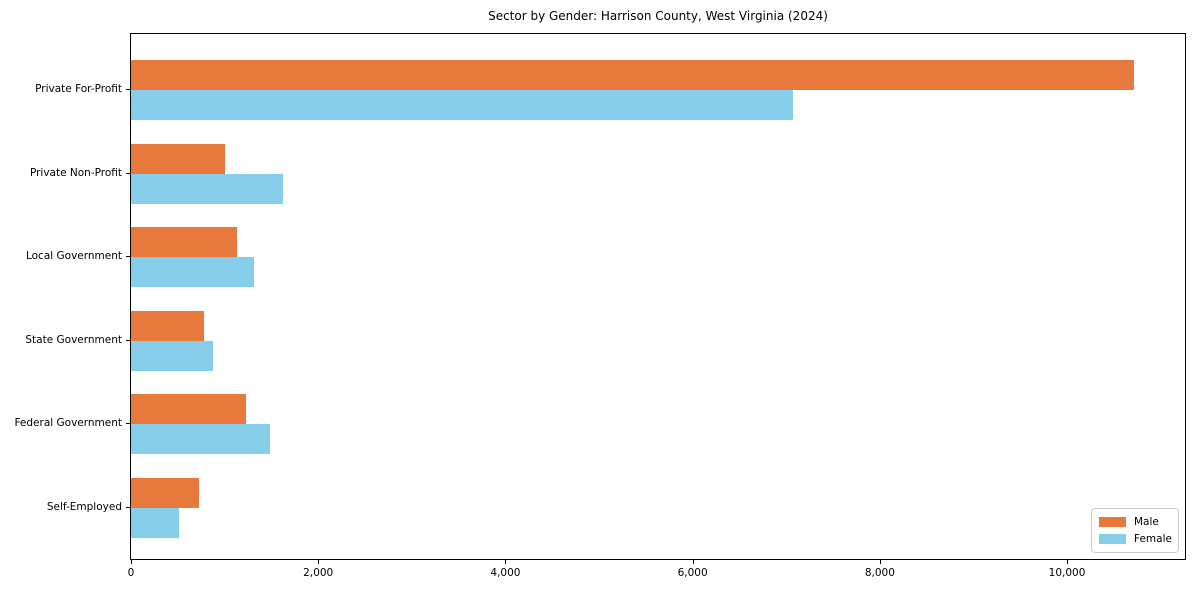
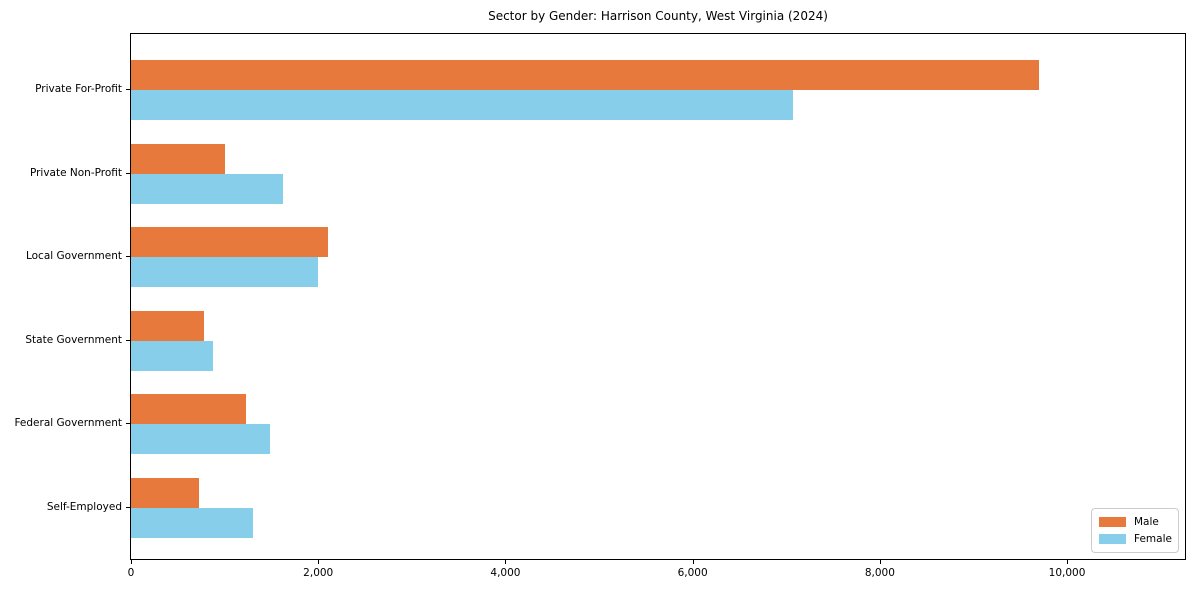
Male/Private For-Profit: 10700 -> 9700
Male/Local Government: 1100 -> 2100
Female/Local Government: 1300 -> 2000
Female/Self-Employed: 500 -> 1300
